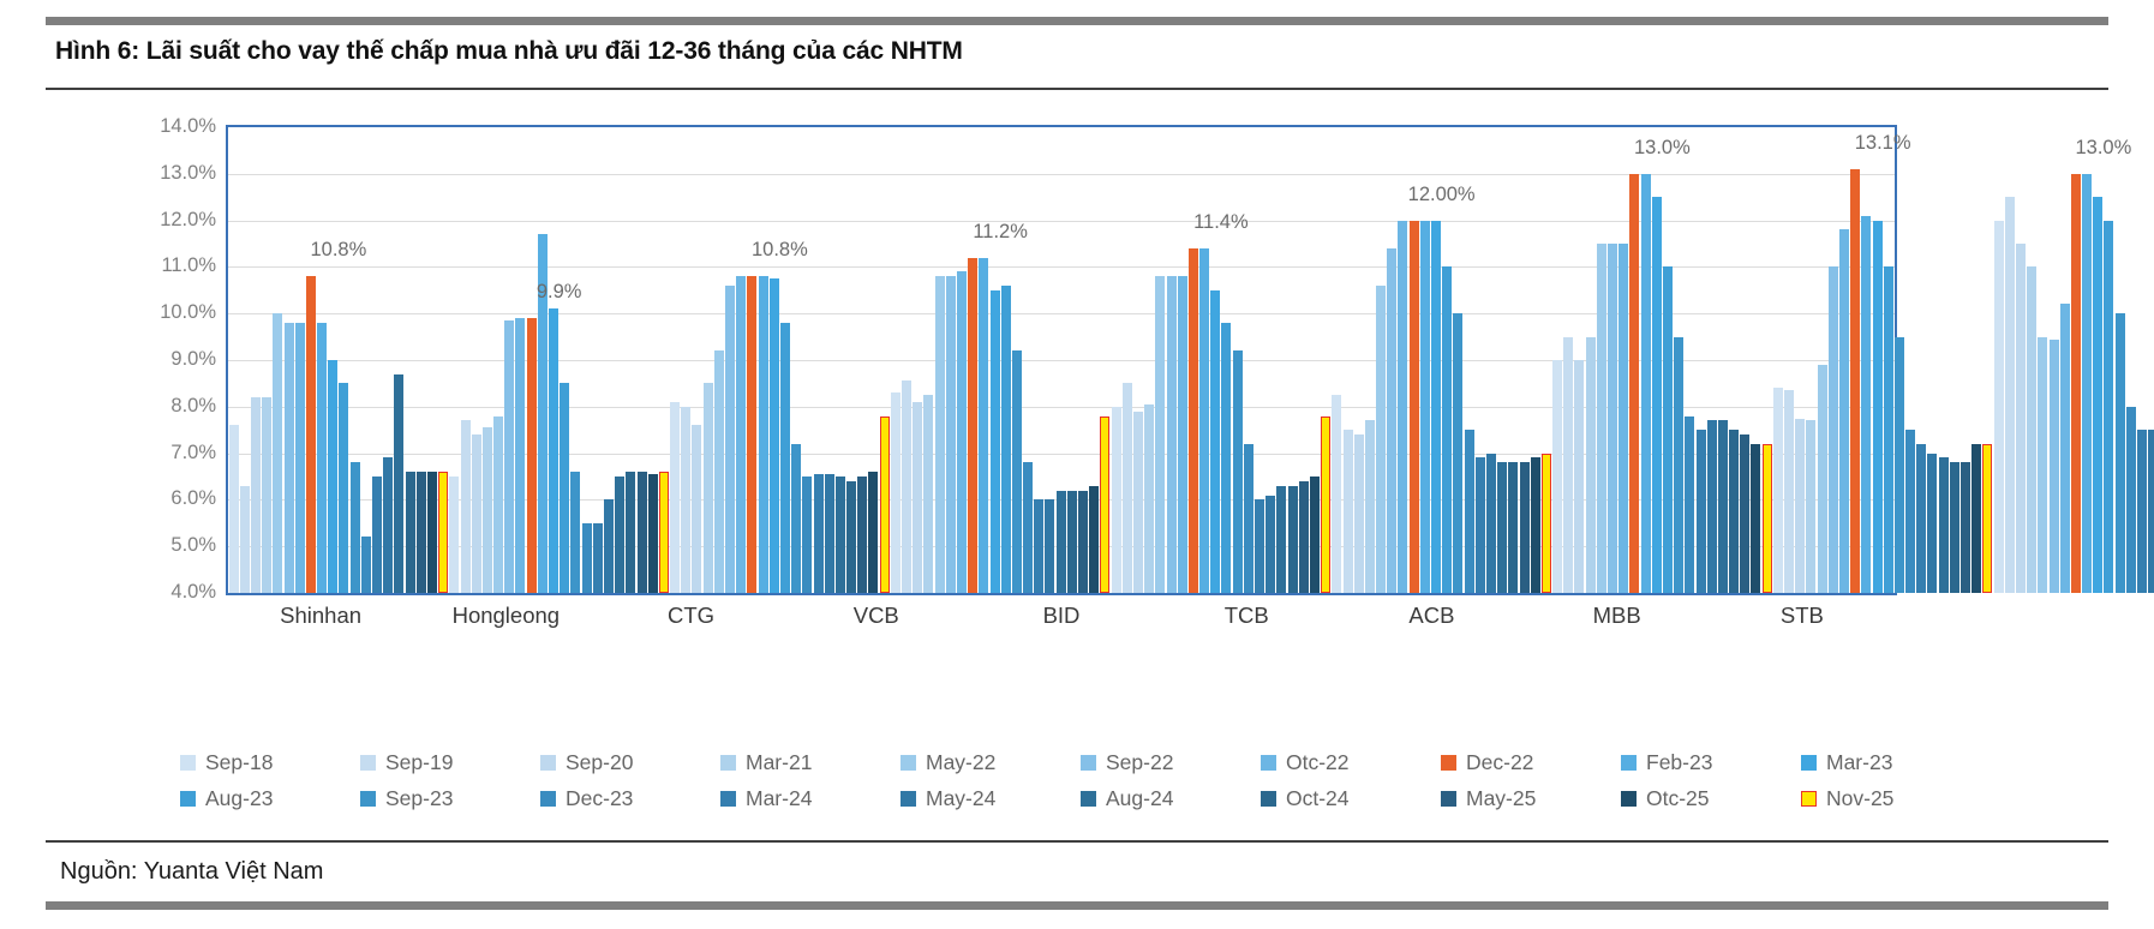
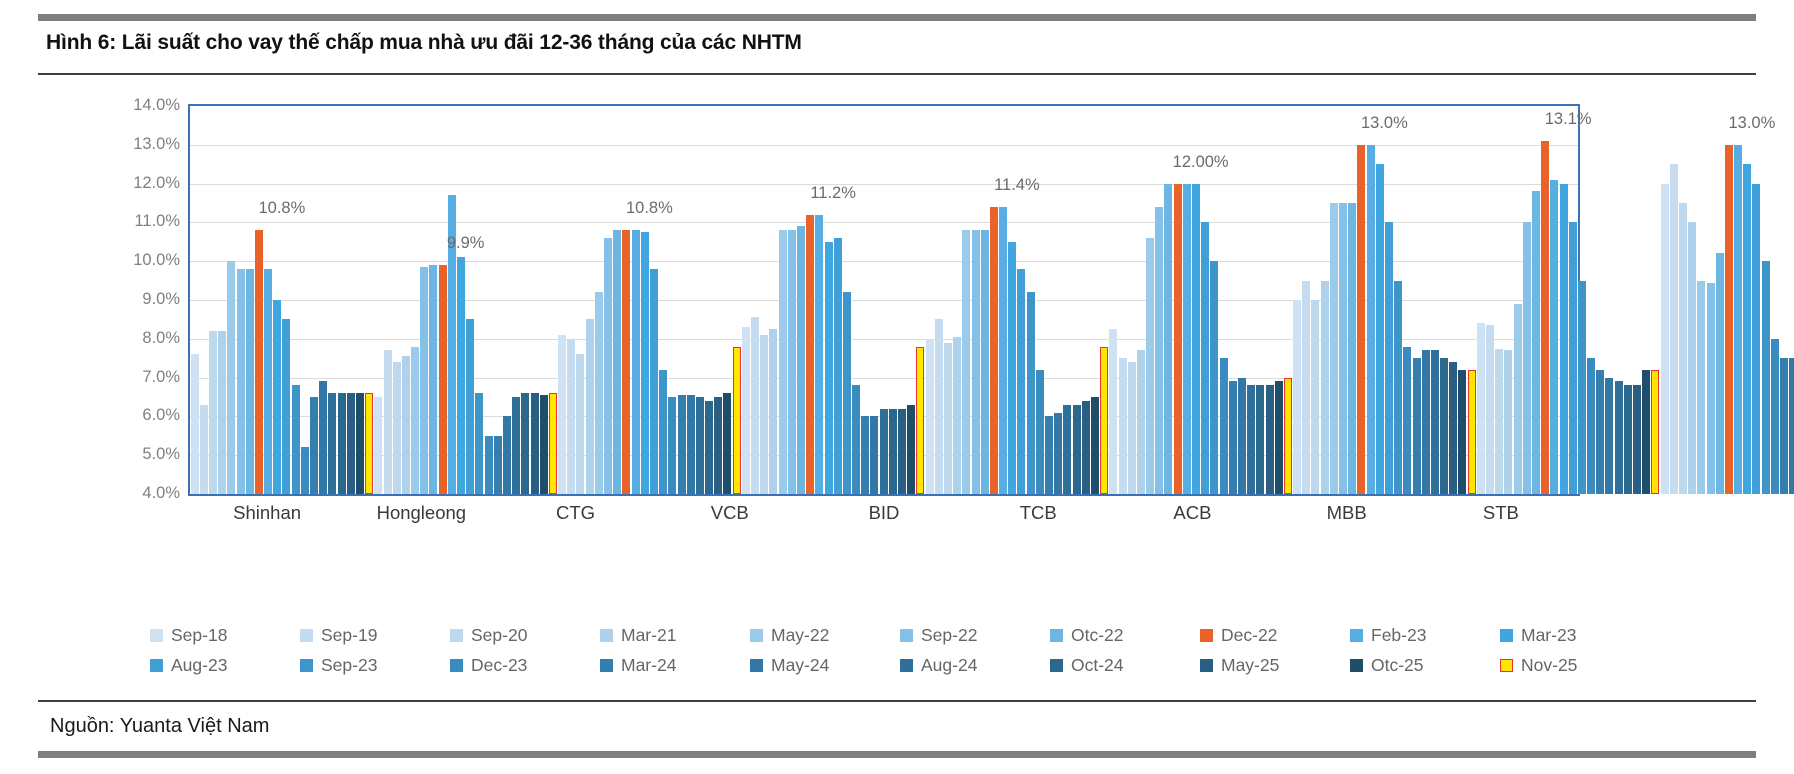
Aug-24/Shinhan: 8.7% -> 6.6%
